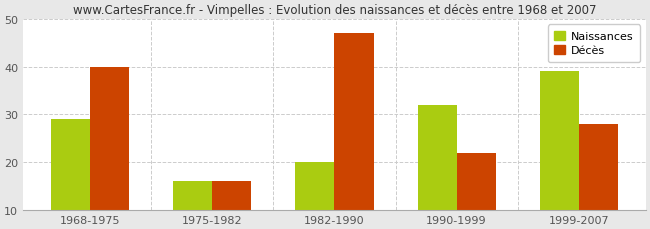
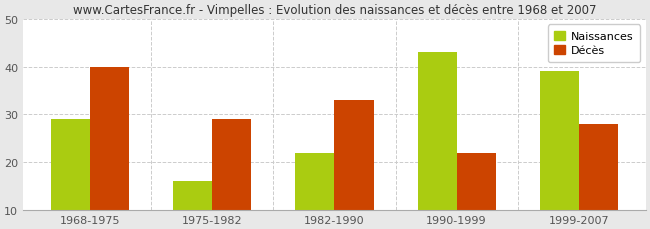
Décès/1975-1982: 16 -> 29
Naissances/1982-1990: 20 -> 22
Décès/1982-1990: 47 -> 33
Naissances/1990-1999: 32 -> 43
